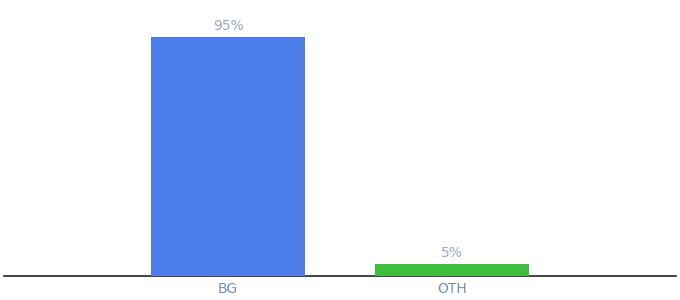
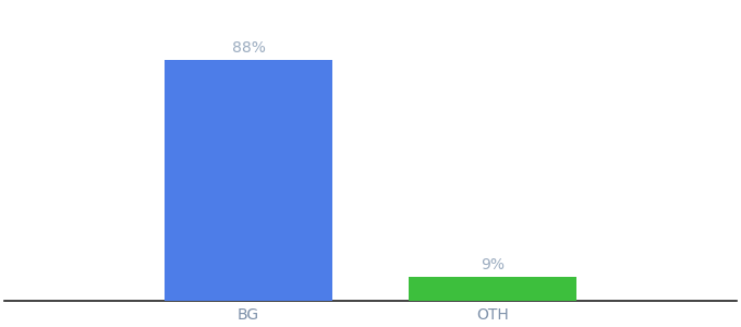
BG: 95% -> 88%
OTH: 5% -> 9%
